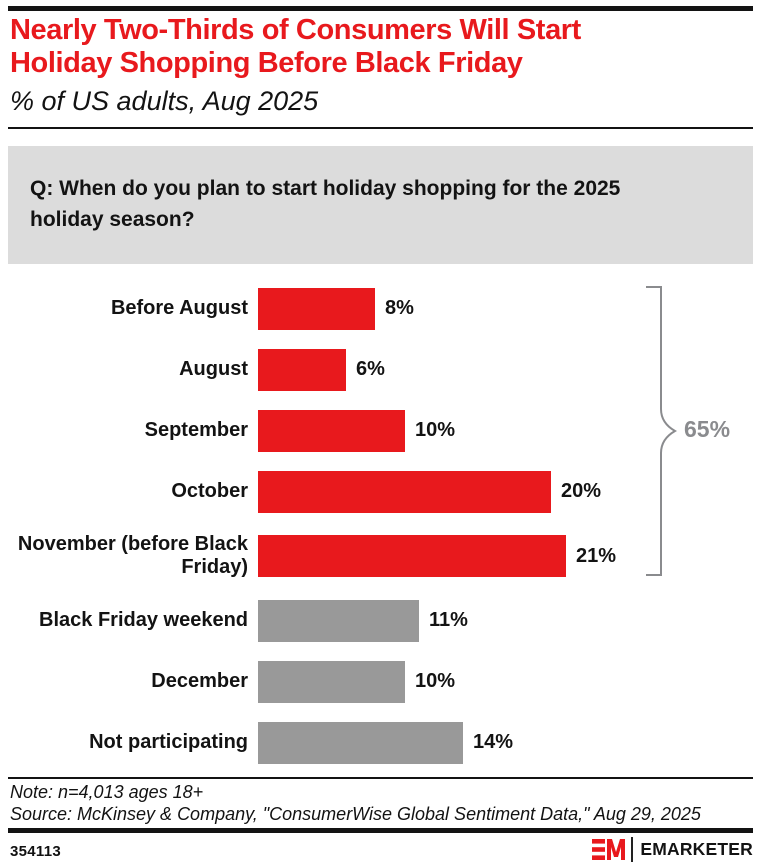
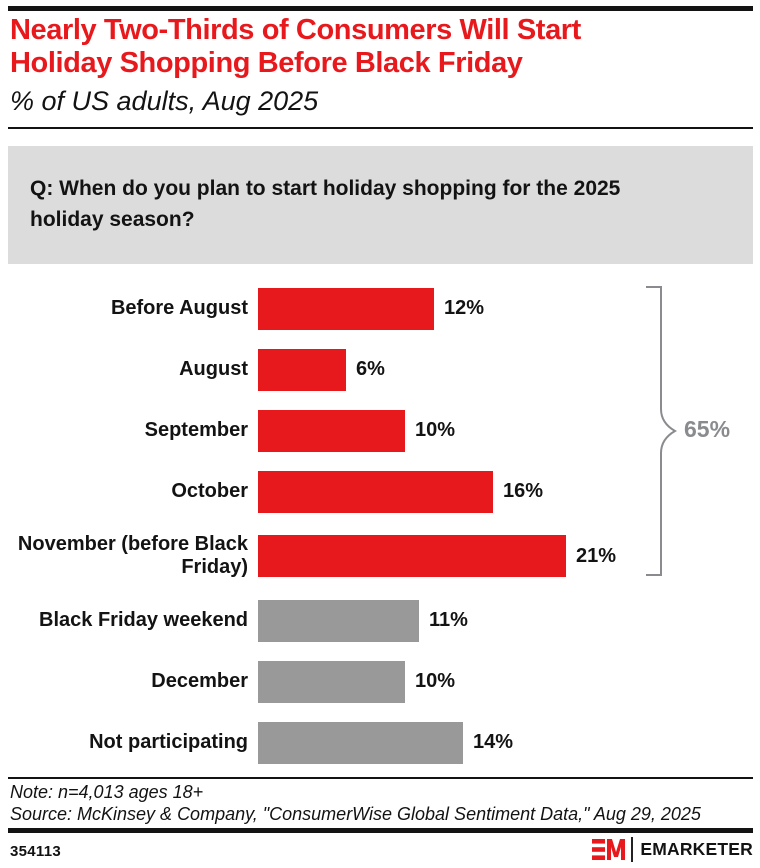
Before August: 8% -> 12%
October: 20% -> 16%
